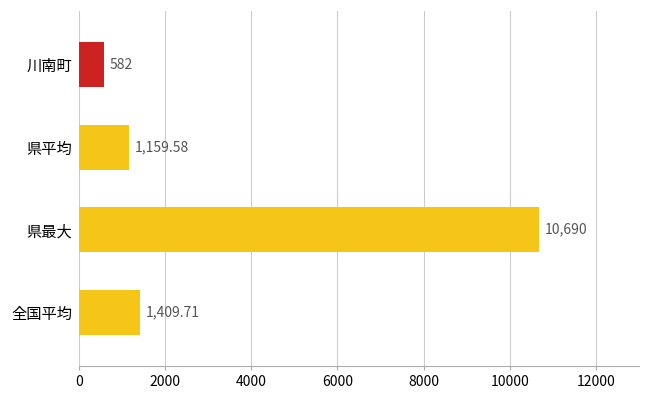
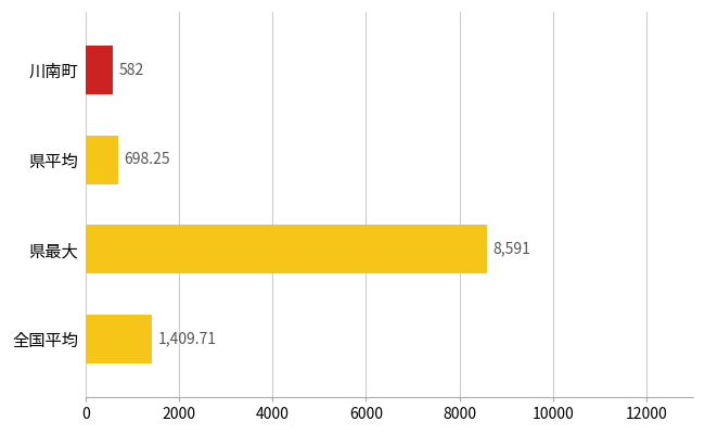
県平均: 1,159.58 -> 698.25
県最大: 10,690 -> 8,591
